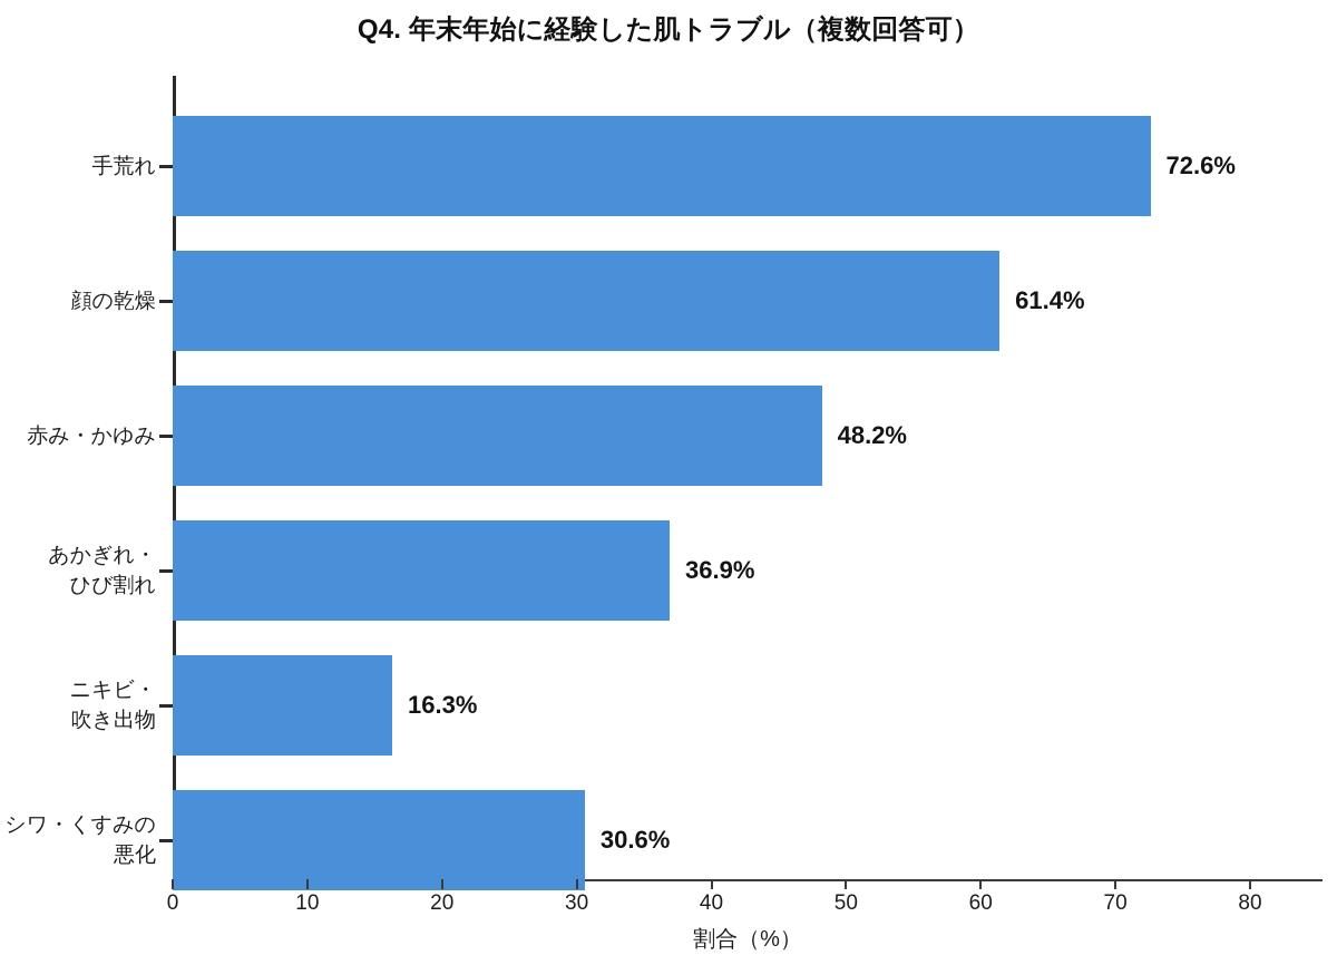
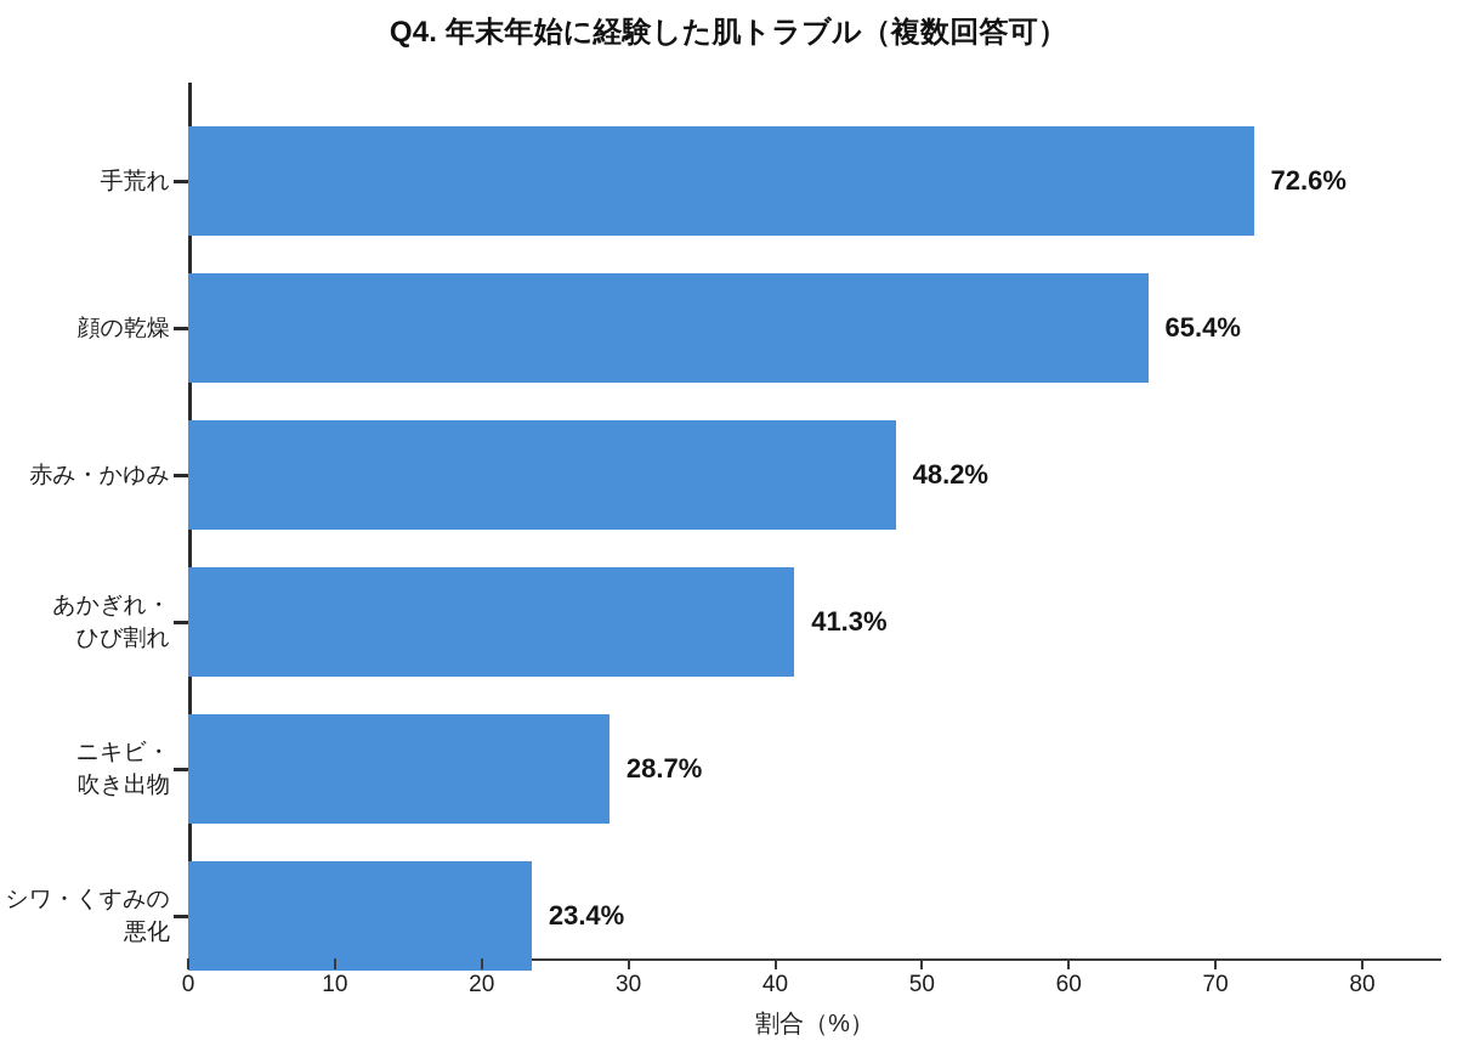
顔の乾燥: 61.4% -> 65.4%
あかぎれ・ ひび割れ: 36.9% -> 41.3%
ニキビ・ 吹き出物: 16.3% -> 28.7%
シワ・くすみの 悪化: 30.6% -> 23.4%
